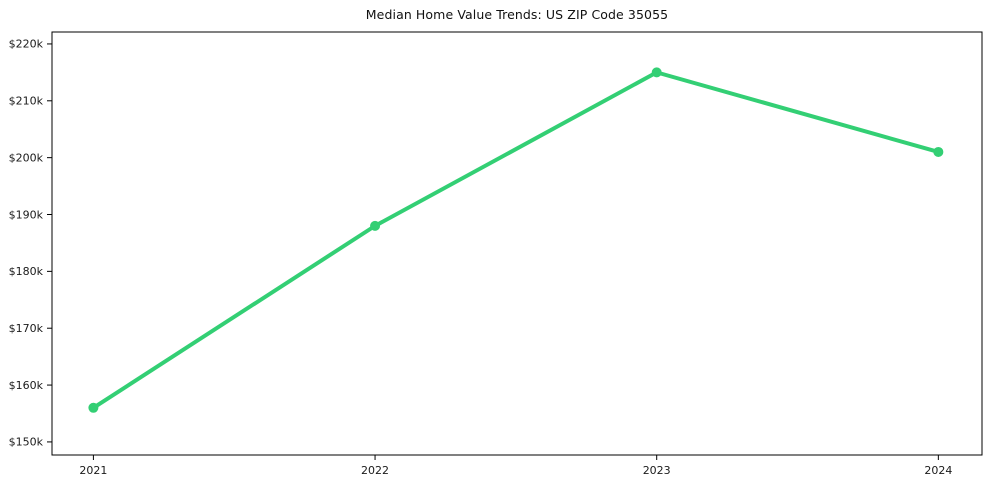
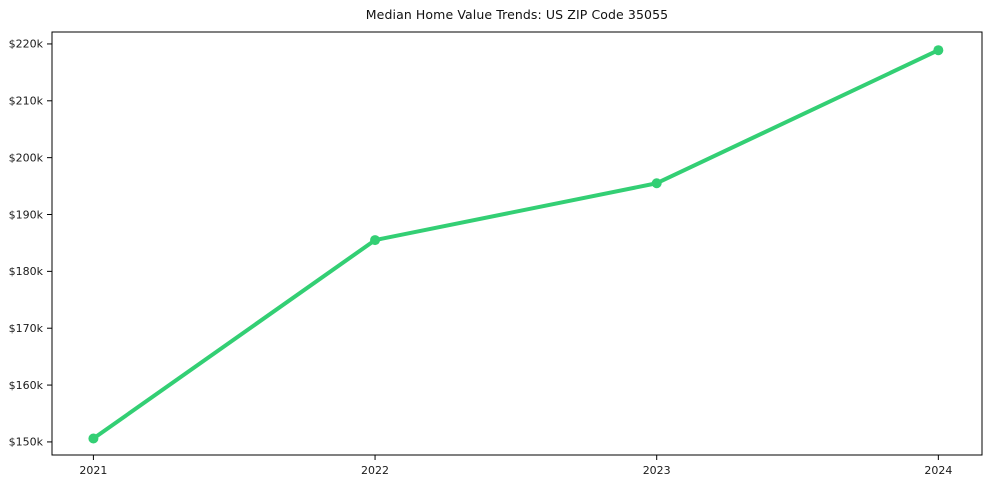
2021: $156k -> $151k
2022: $188k -> $186k
2023: $215k -> $196k
2024: $201k -> $219k
